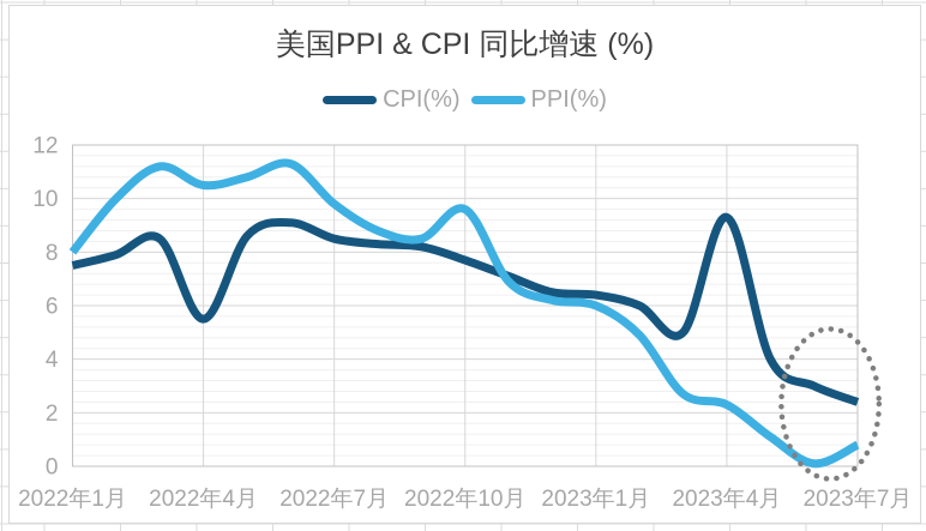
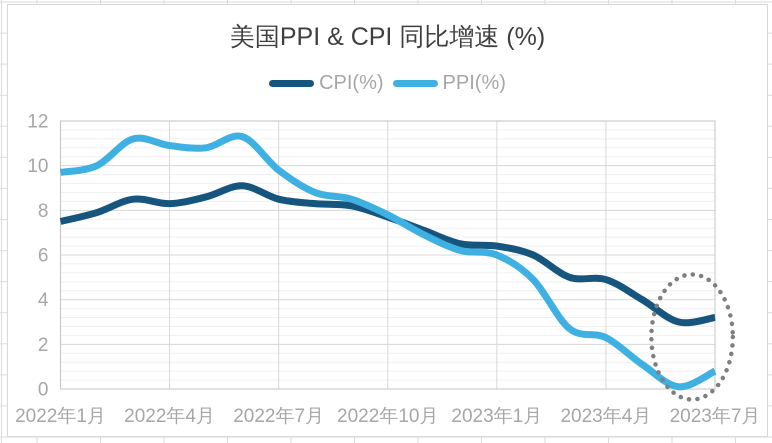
PPI(%)/2022年1月: 8.0 -> 9.7
CPI(%)/2022年4月: 5.5 -> 8.3
PPI(%)/2022年4月: 10.5 -> 10.9
PPI(%)/2022年10月: 9.6 -> 7.8
CPI(%)/2023年4月: 9.3 -> 4.9
CPI(%)/2023年7月: 2.4 -> 3.2
